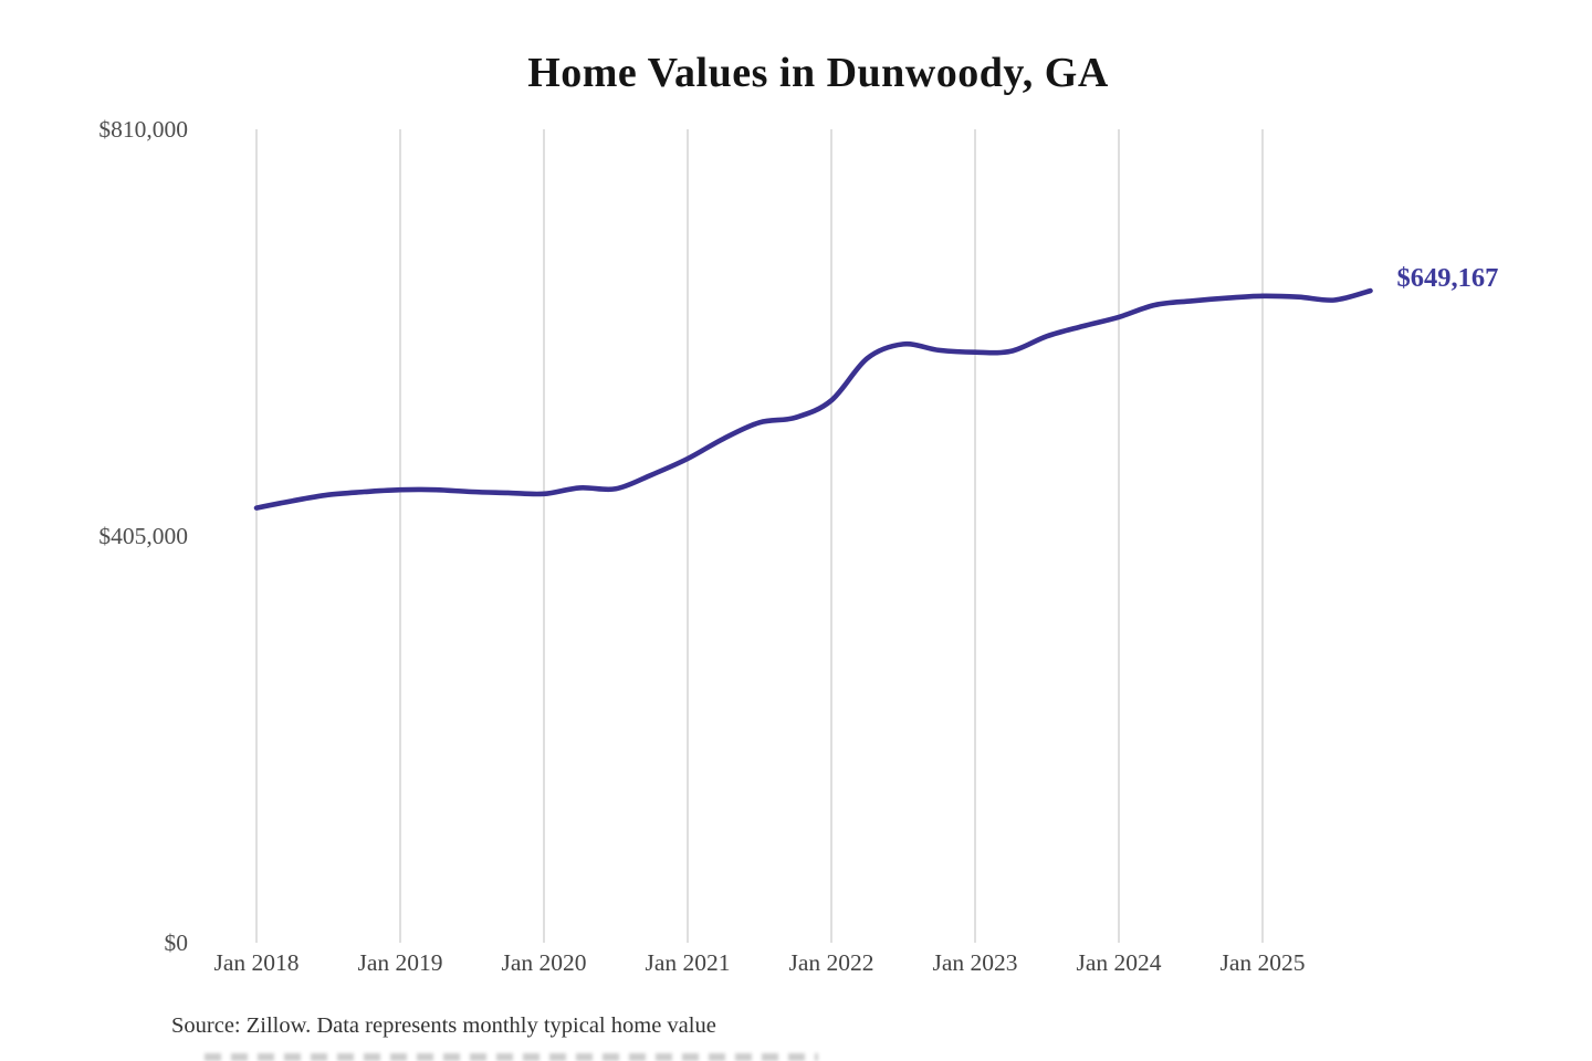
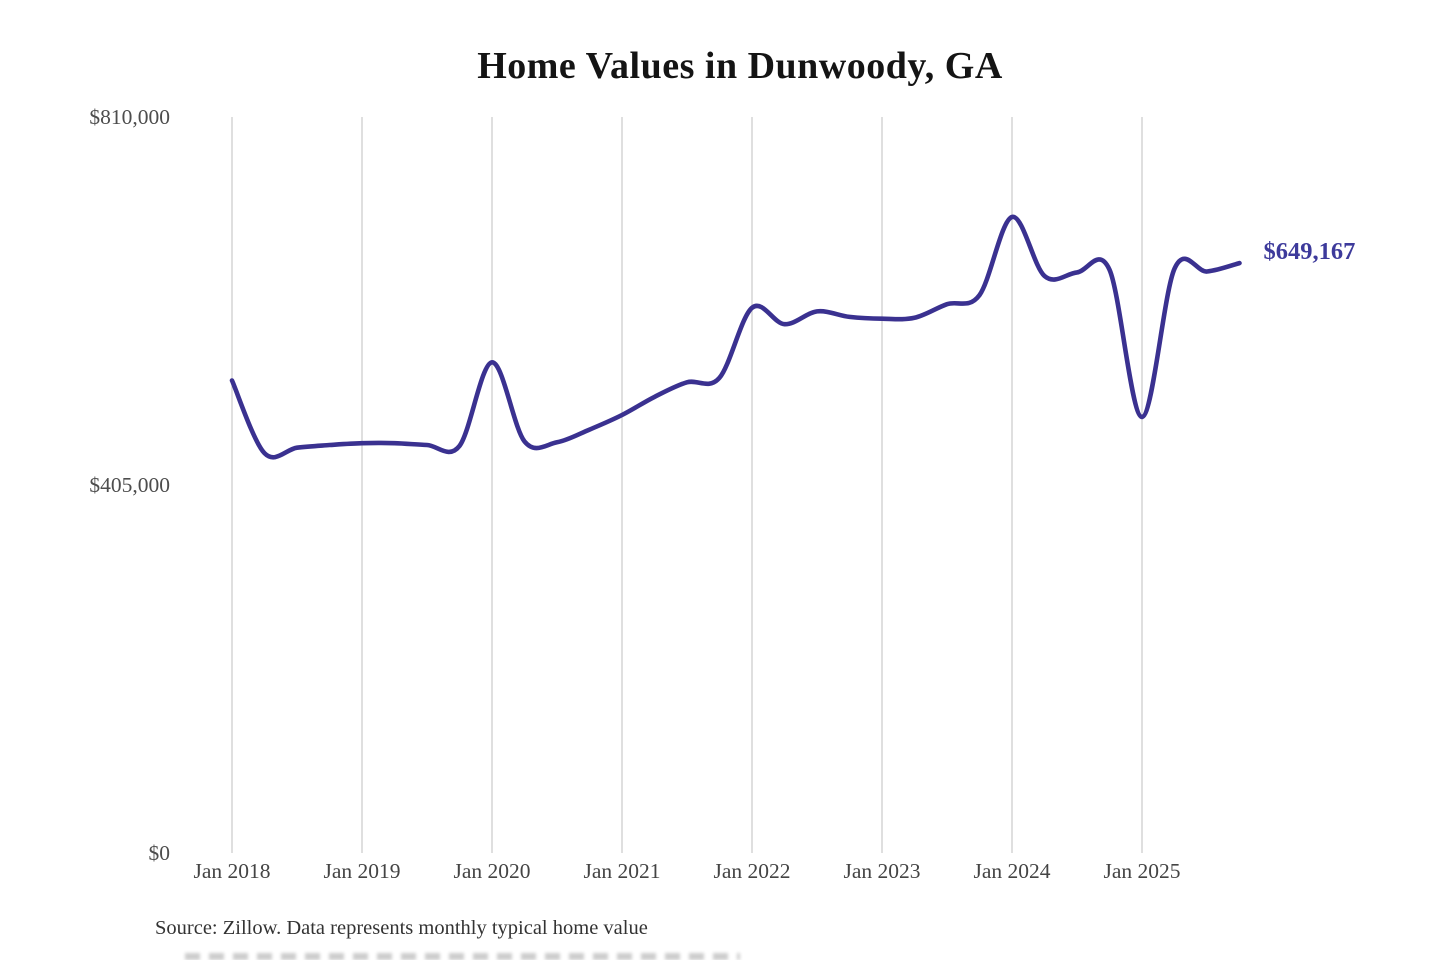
Jan 2018: $430000 -> $520000
Jan 2020: $450000 -> $540000
Jan 2022: $540000 -> $600000
Jan 2024: $620000 -> $700000
Jan 2025: $640000 -> $480000
